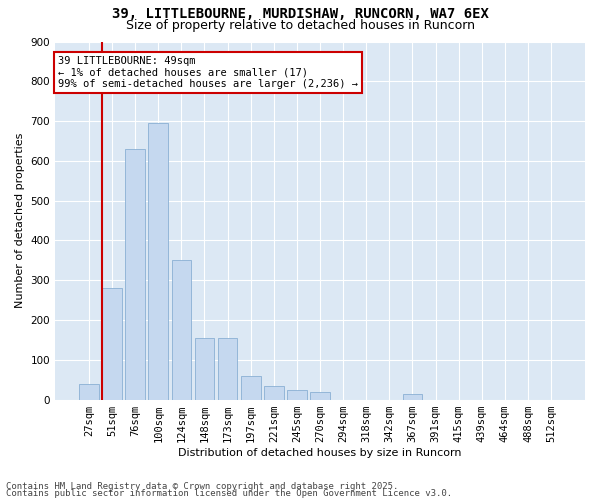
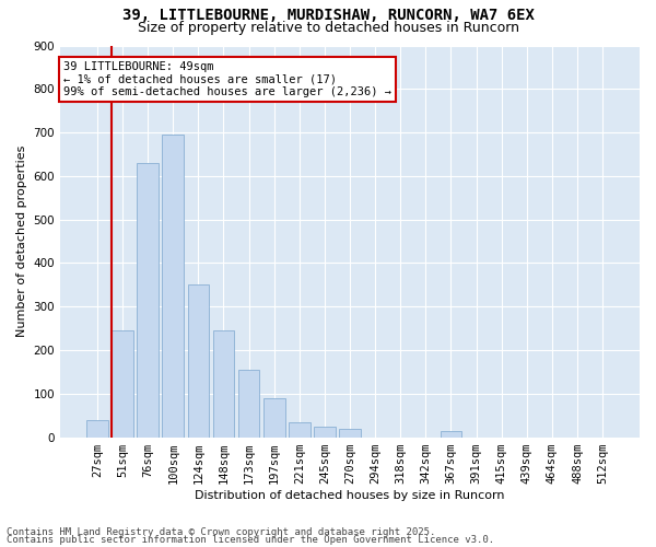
51sqm: 280 -> 245
148sqm: 155 -> 245
197sqm: 60 -> 90
